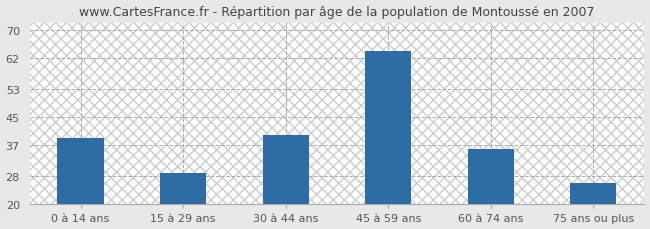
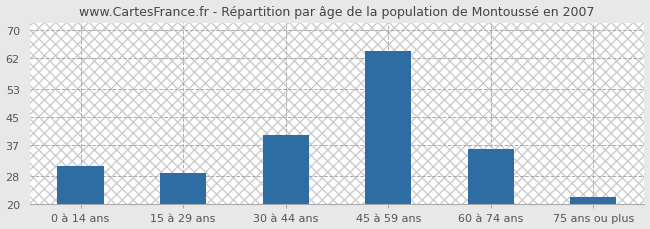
0 à 14 ans: 39 -> 31
75 ans ou plus: 26 -> 22
